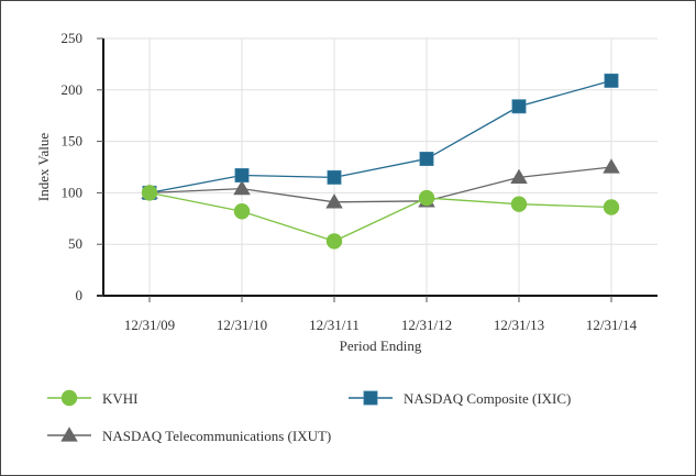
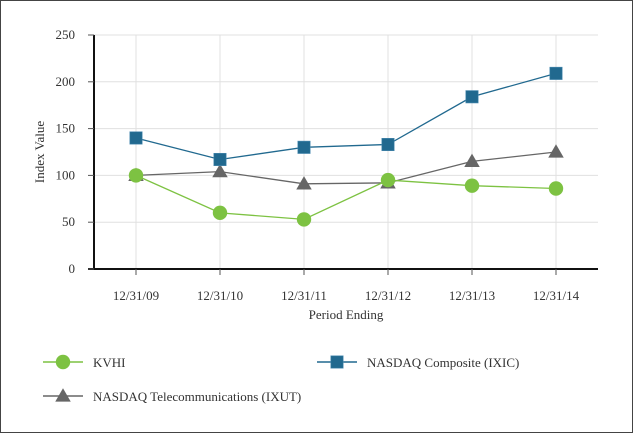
NASDAQ Composite (IXIC)/12/31/09: 100 -> 140
KVHI/12/31/10: 80 -> 60
NASDAQ Composite (IXIC)/12/31/11: 120 -> 130
